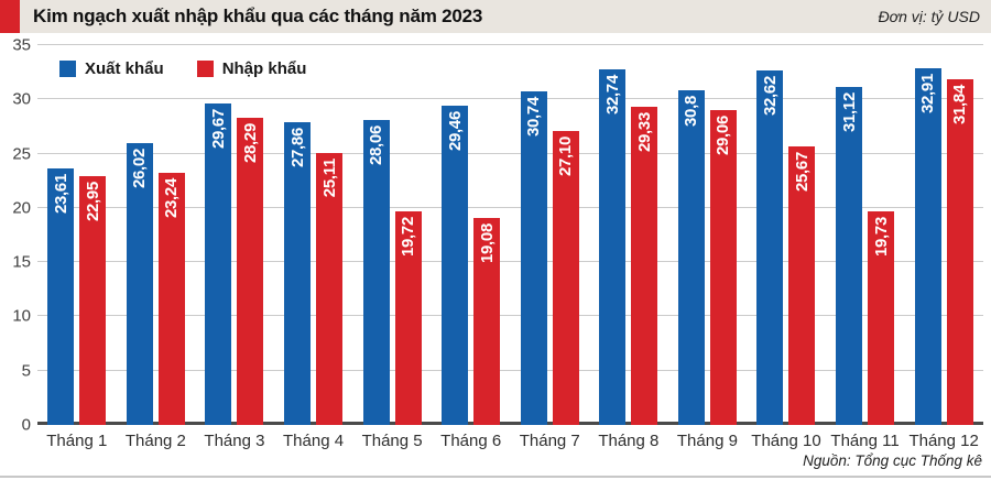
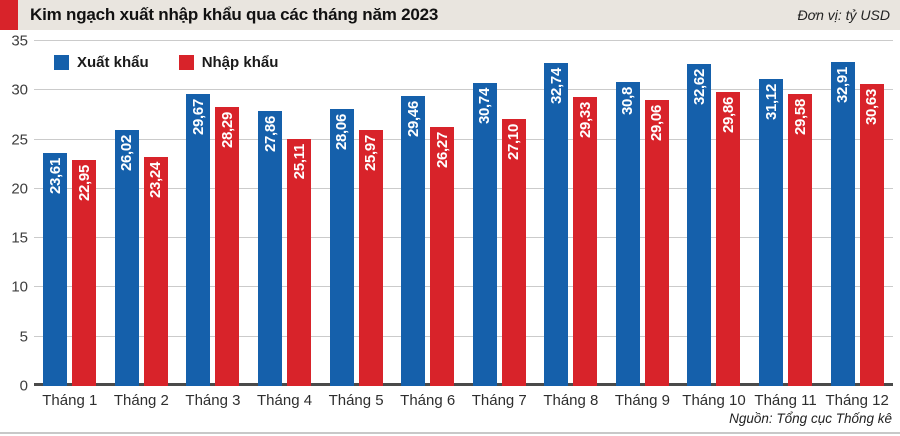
Nhập khẩu/Tháng 5: 19,72 -> 25,97
Nhập khẩu/Tháng 6: 19,08 -> 26,27
Nhập khẩu/Tháng 10: 25,67 -> 29,86
Nhập khẩu/Tháng 11: 19,73 -> 29,58
Nhập khẩu/Tháng 12: 31,84 -> 30,63
